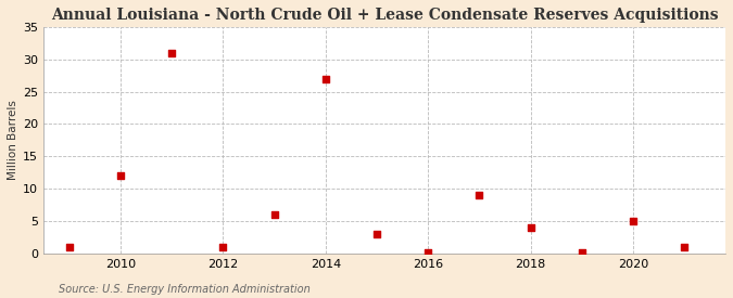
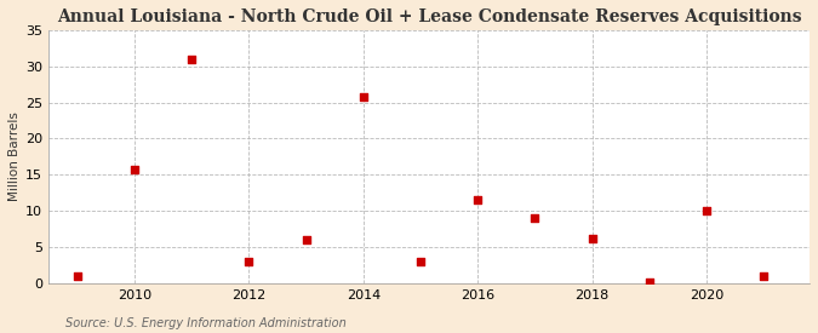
2010: 12.0 -> 15.8
2012: 1.0 -> 3.0
2014: 27.0 -> 25.8
2016: 0.1 -> 11.6
2018: 4.0 -> 6.2
2020: 5.0 -> 10.0
